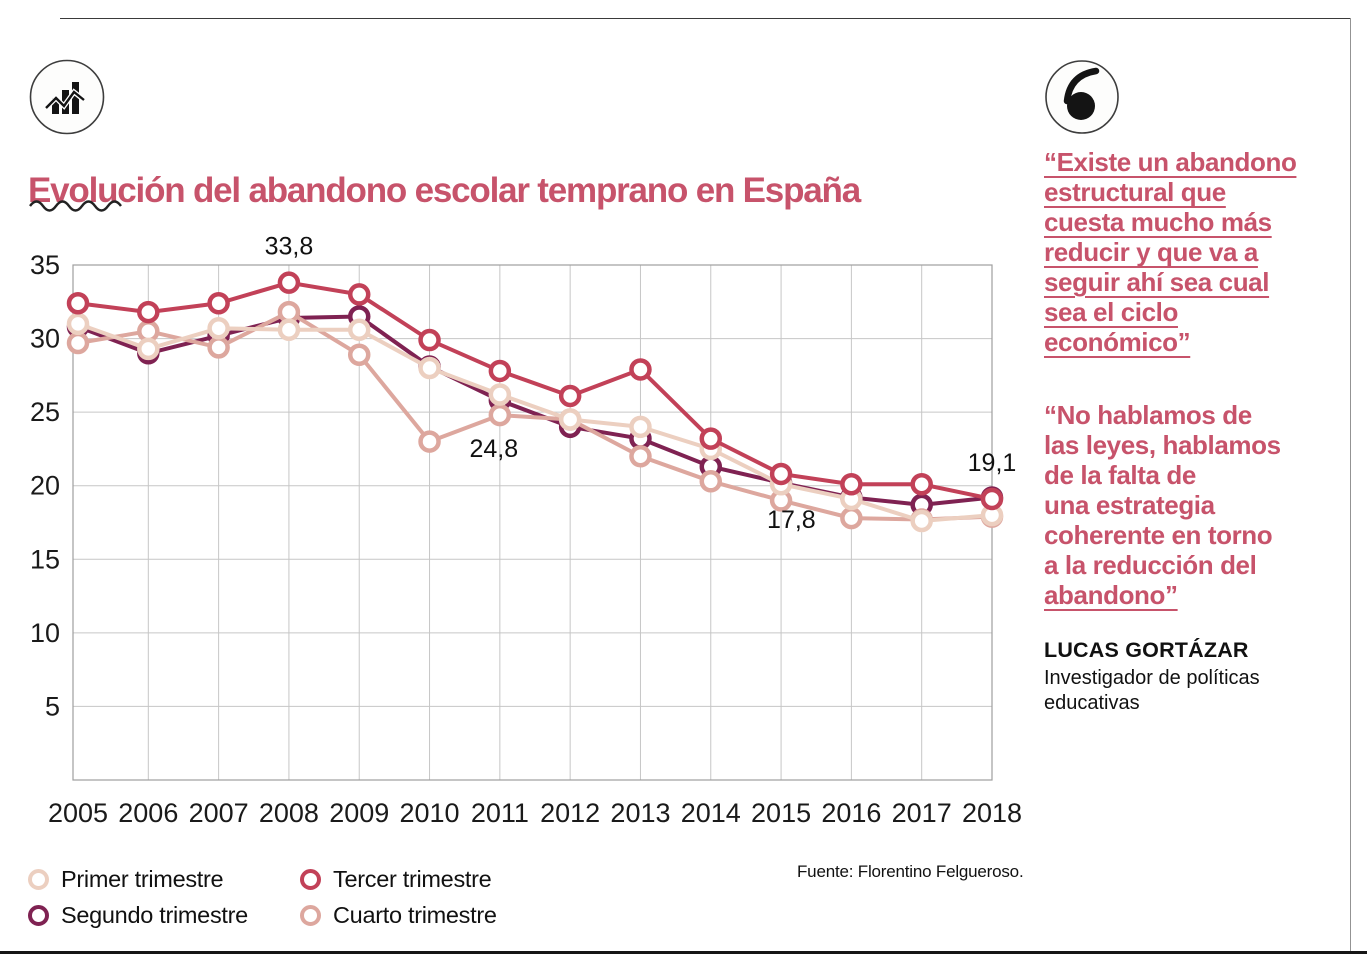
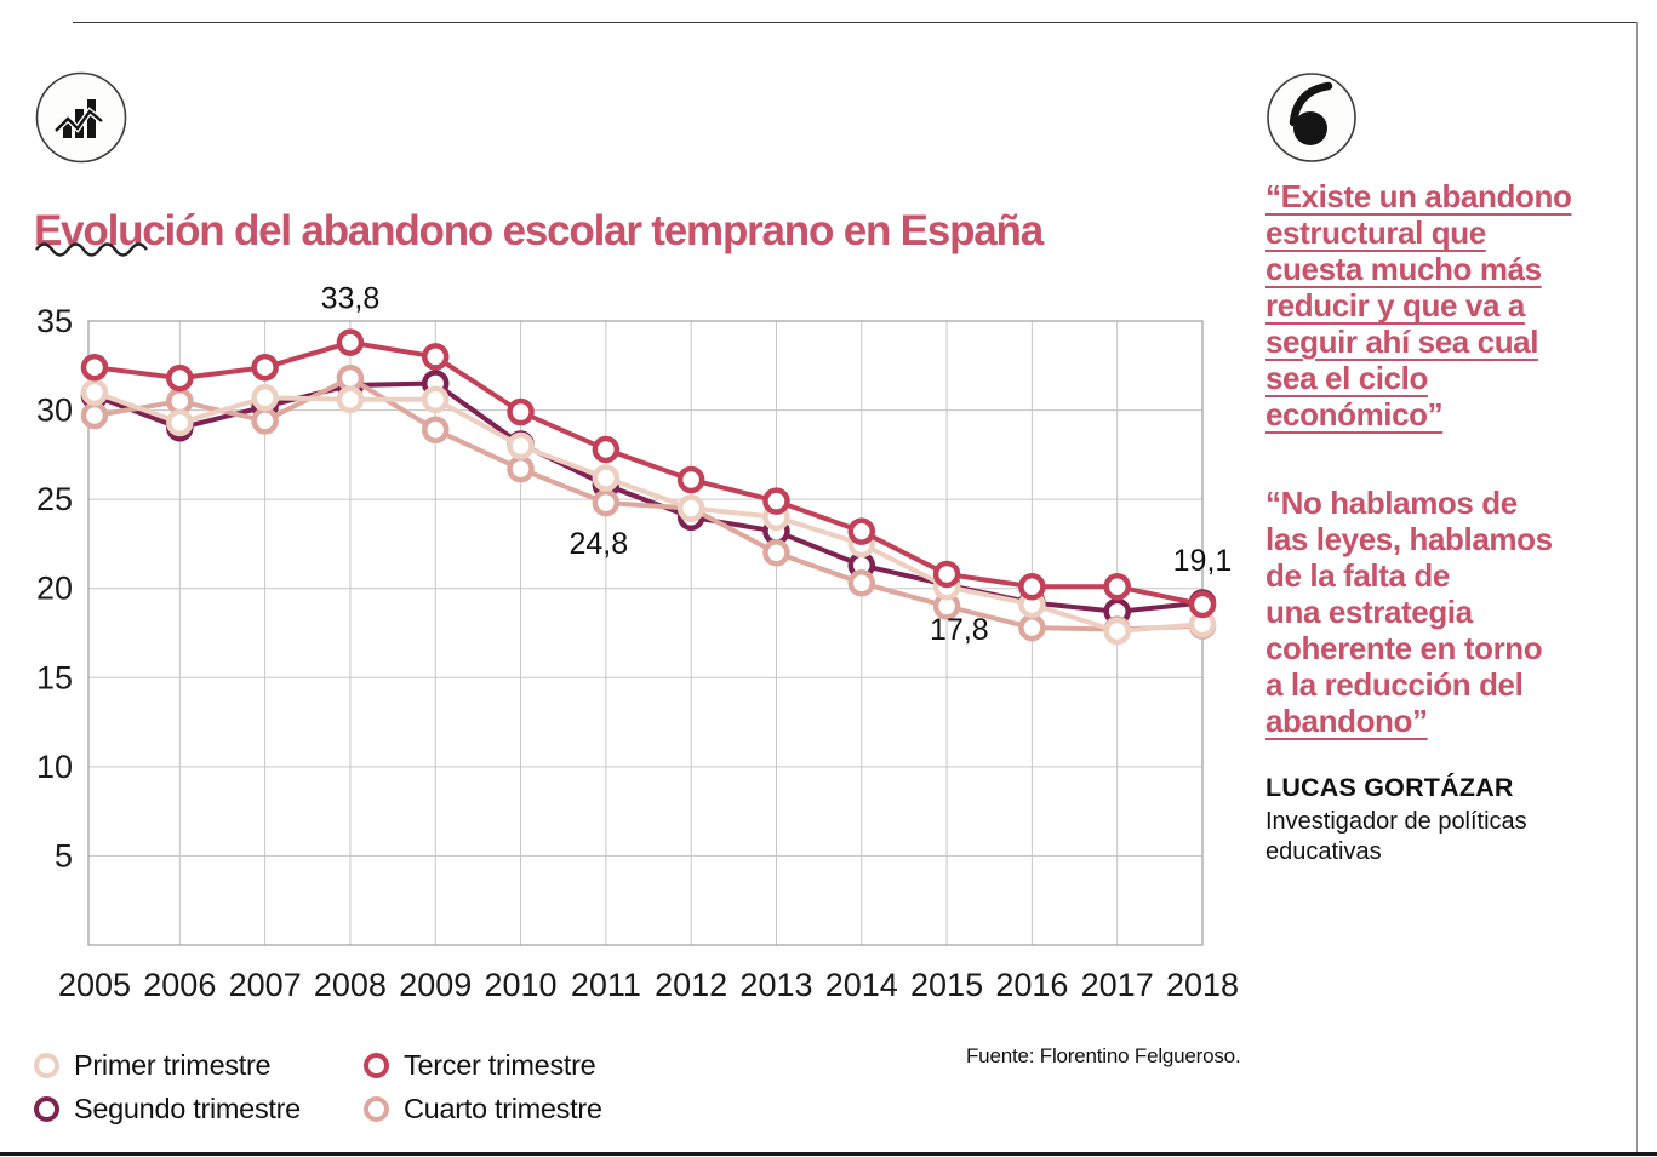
Cuarto trimestre/2010: 23.0 -> 26.7
Tercer trimestre/2013: 27.9 -> 24.9
